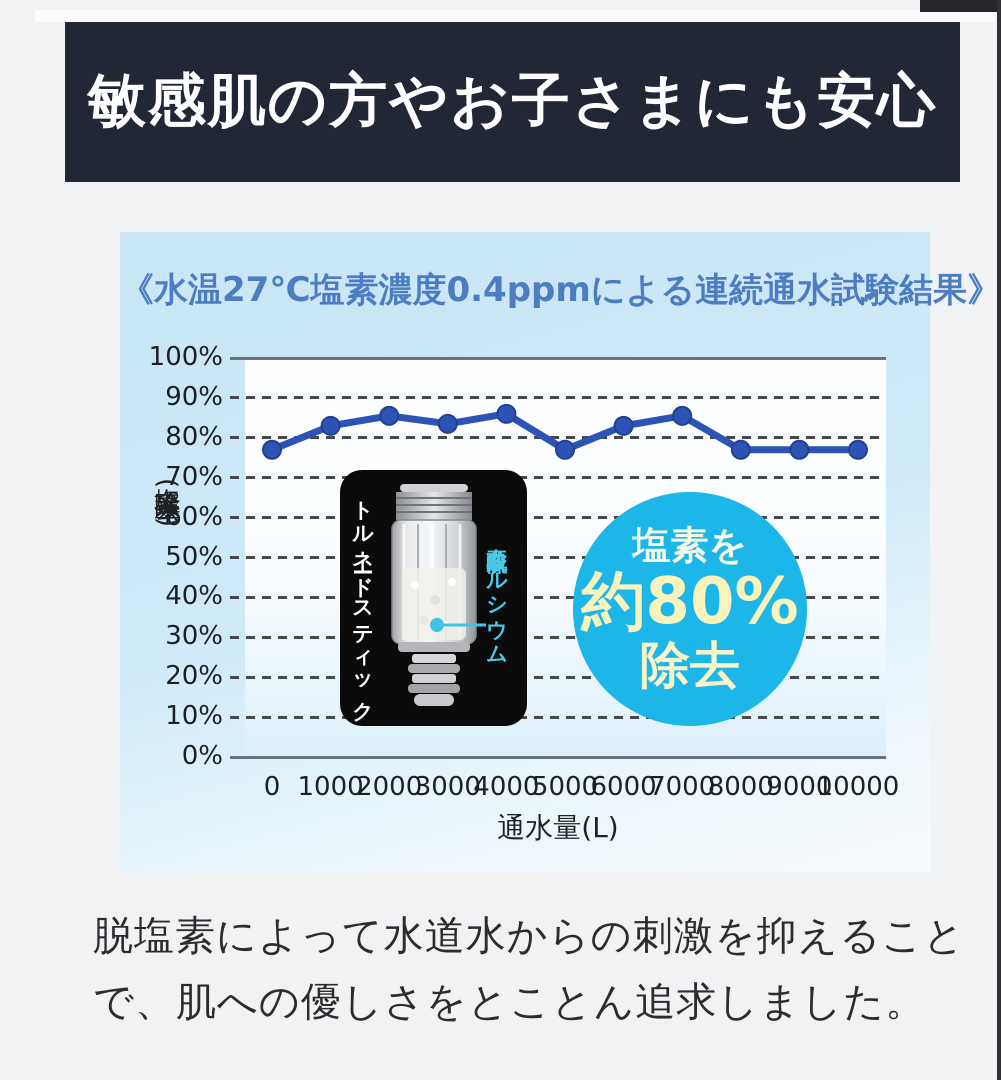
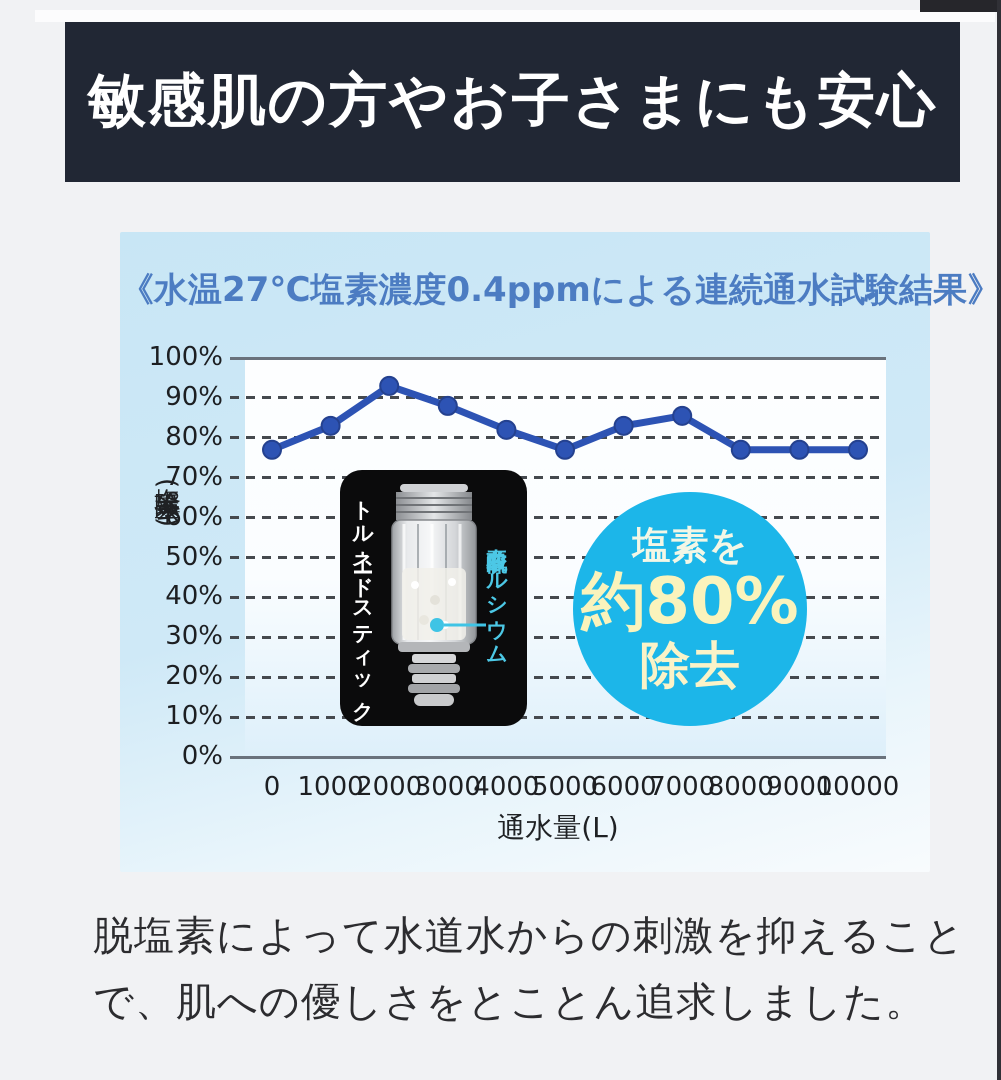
2000: 86% -> 93%
3000: 84% -> 88%
4000: 86% -> 82%
